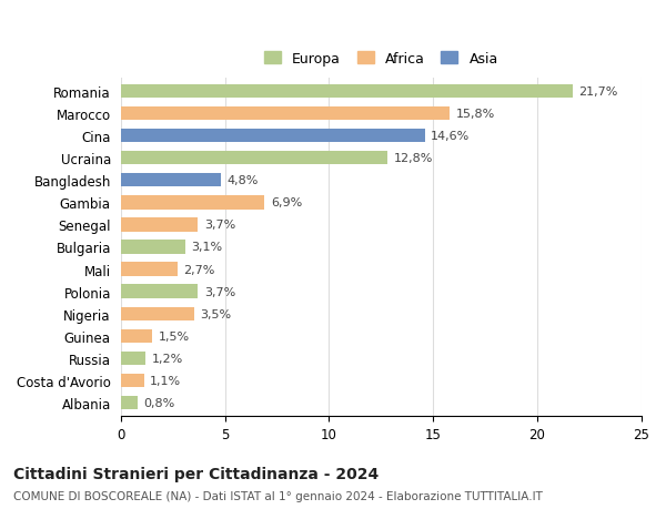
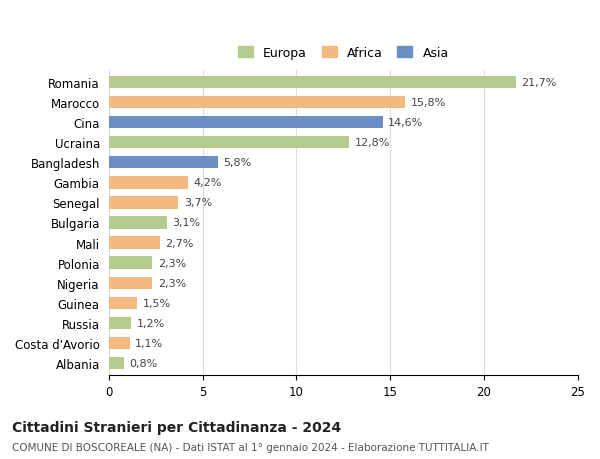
Bangladesh: 4,8% -> 5,8%
Gambia: 6,9% -> 4,2%
Polonia: 3,7% -> 2,3%
Nigeria: 3,5% -> 2,3%
